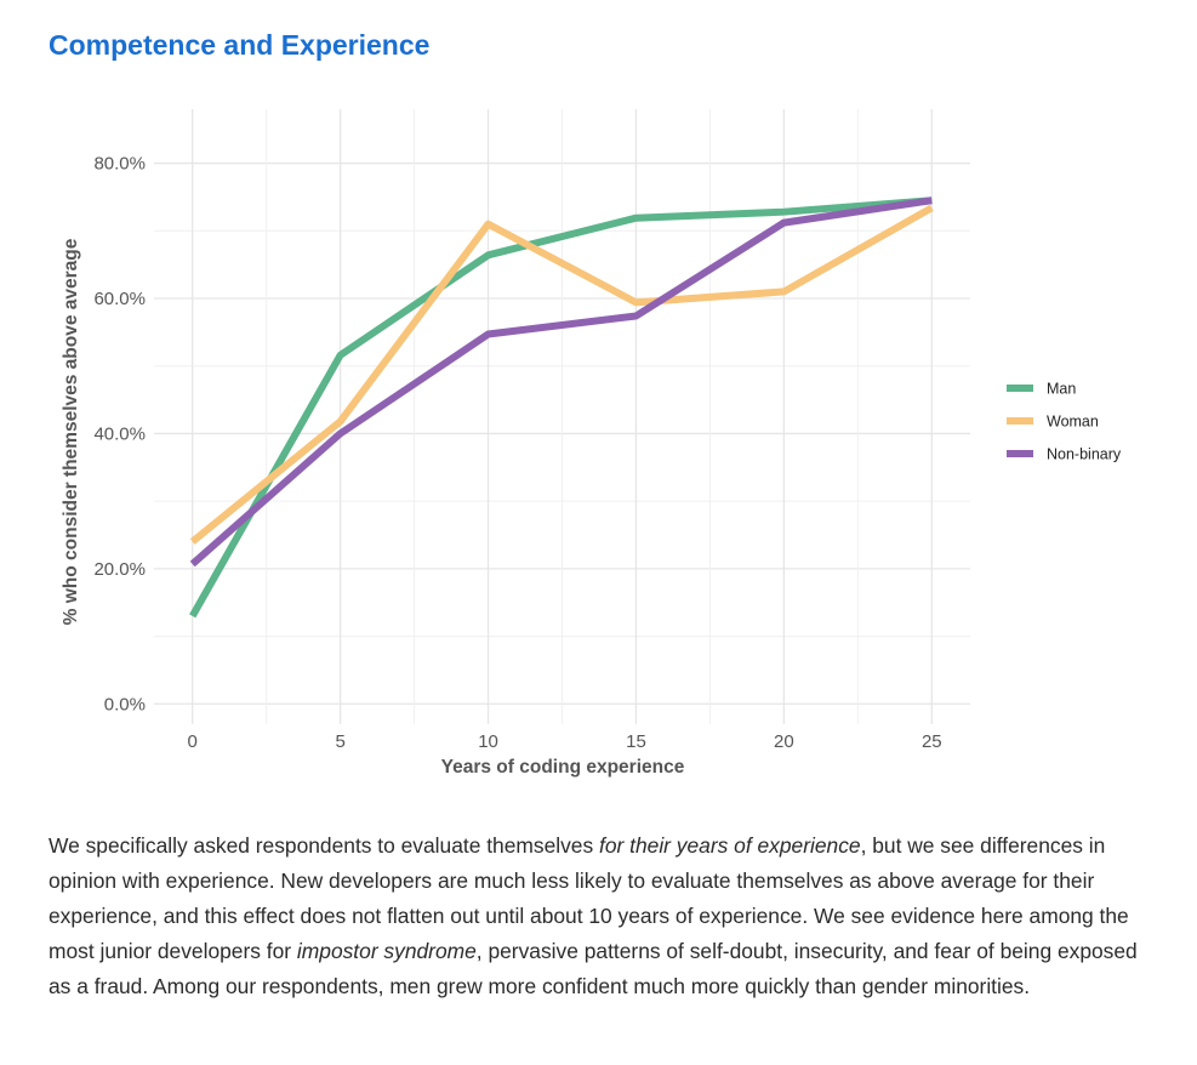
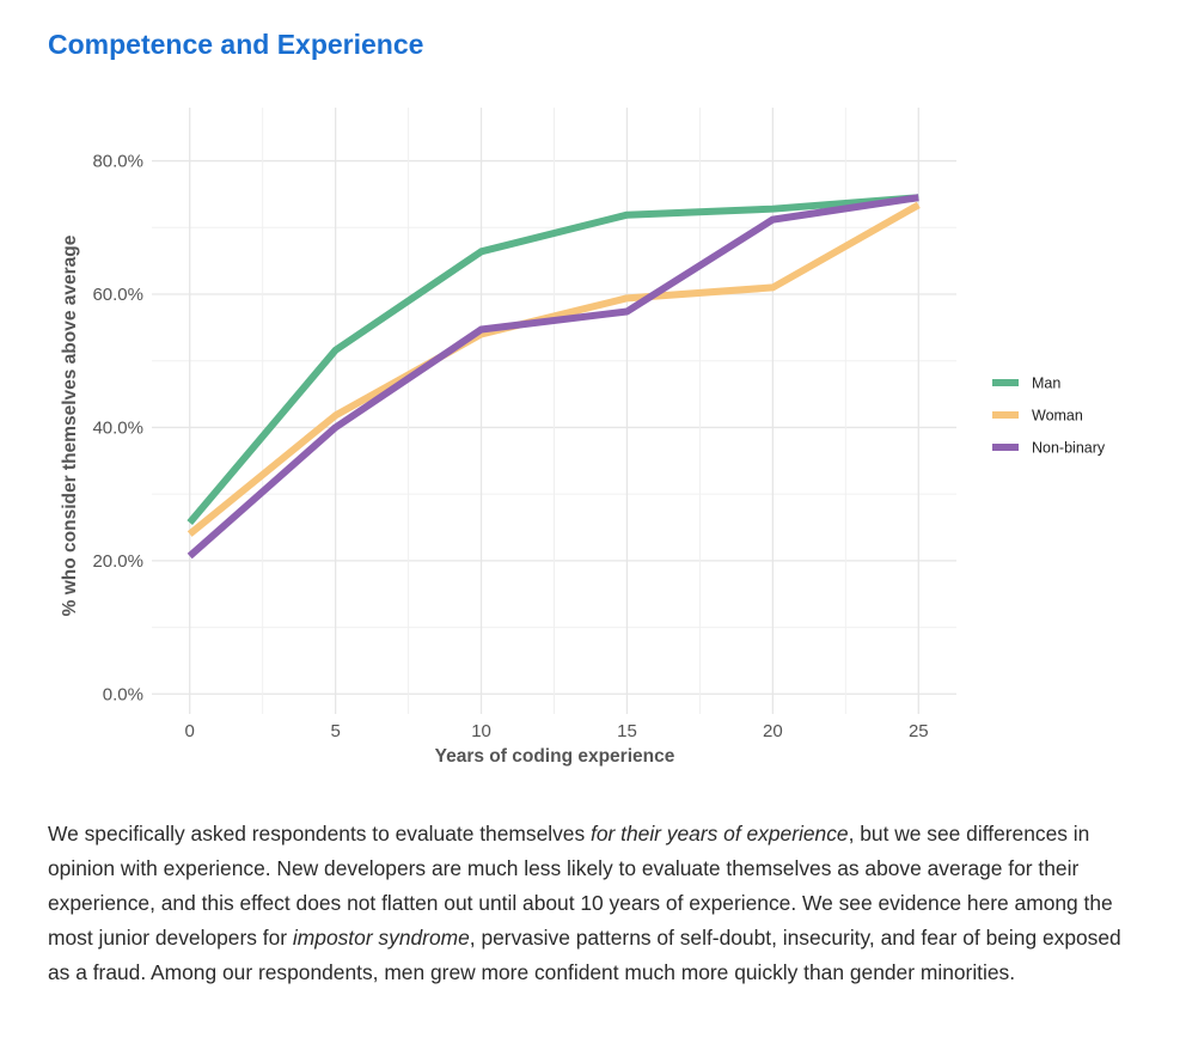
Man/0: 13% -> 26%
Woman/10: 71% -> 54%
